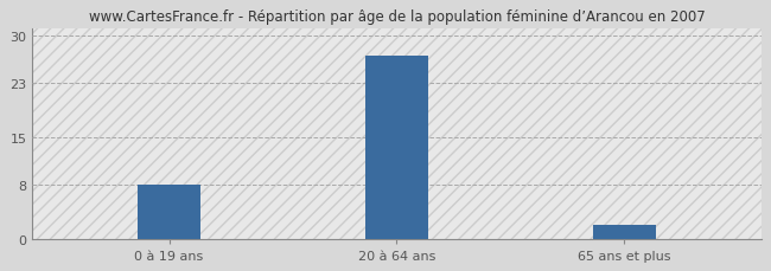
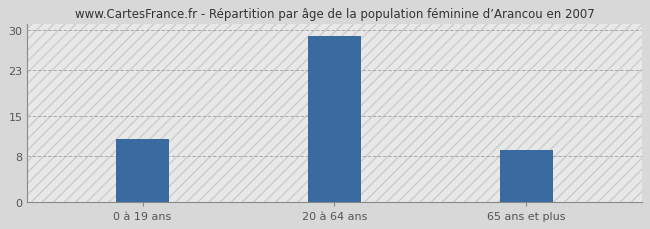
0 à 19 ans: 8 -> 11
20 à 64 ans: 27 -> 29
65 ans et plus: 2 -> 9
